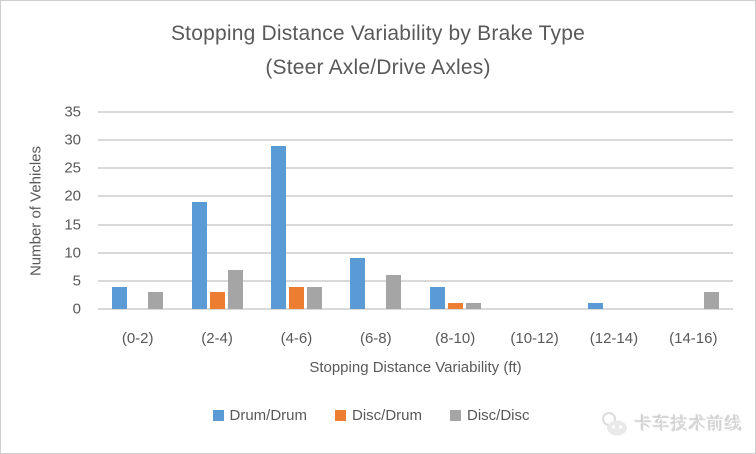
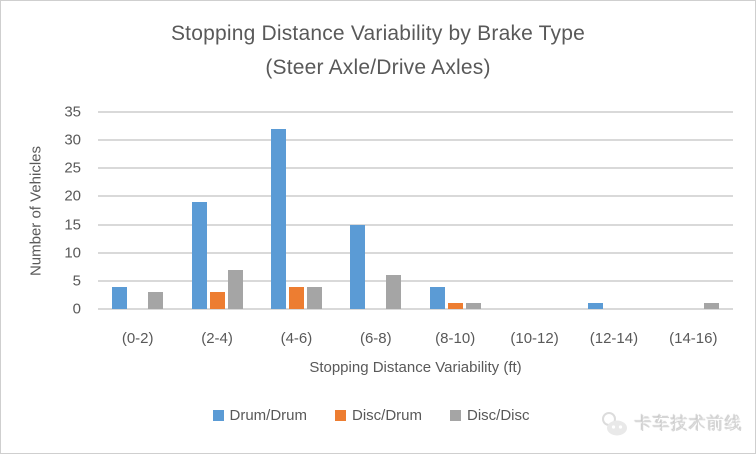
Drum/Drum/(4-6): 29 -> 32
Drum/Drum/(6-8): 9 -> 15
Disc/Disc/(14-16): 3 -> 1
